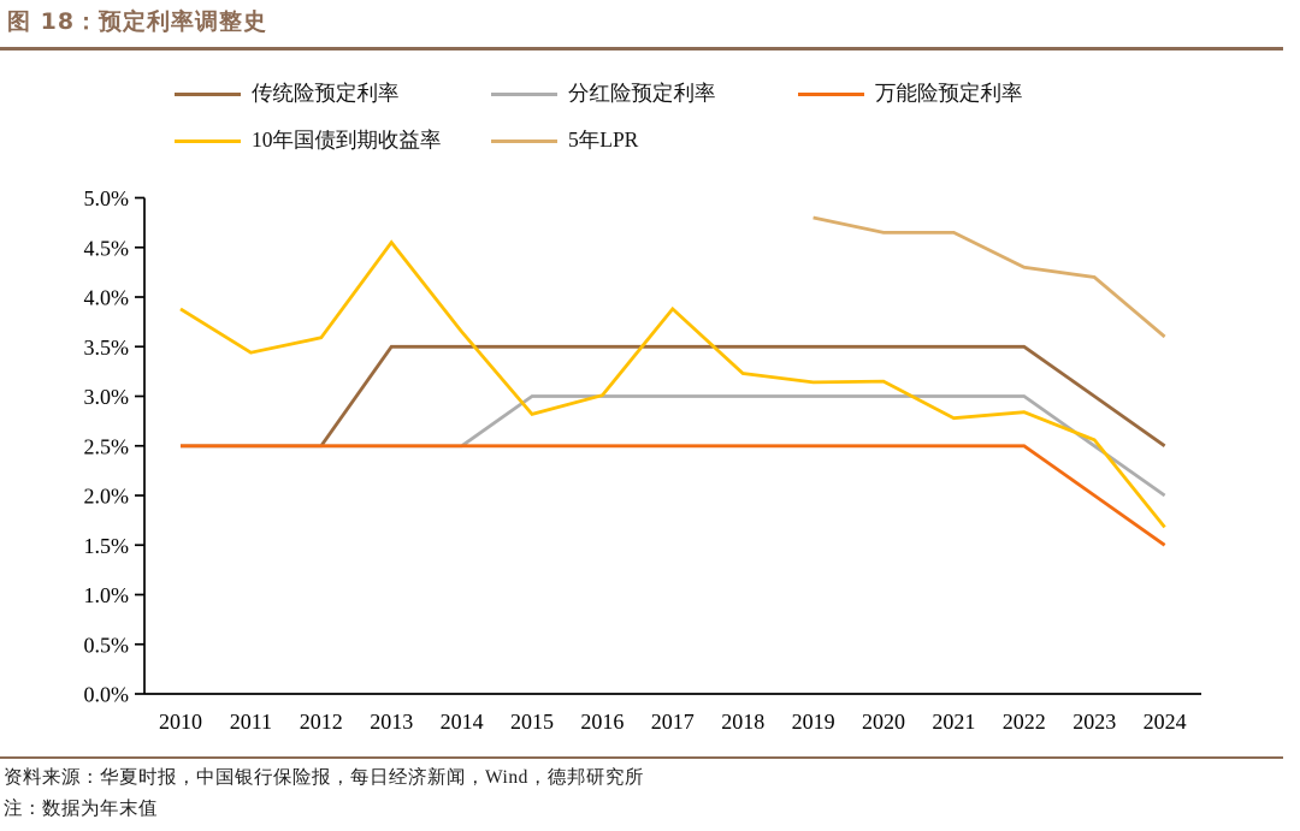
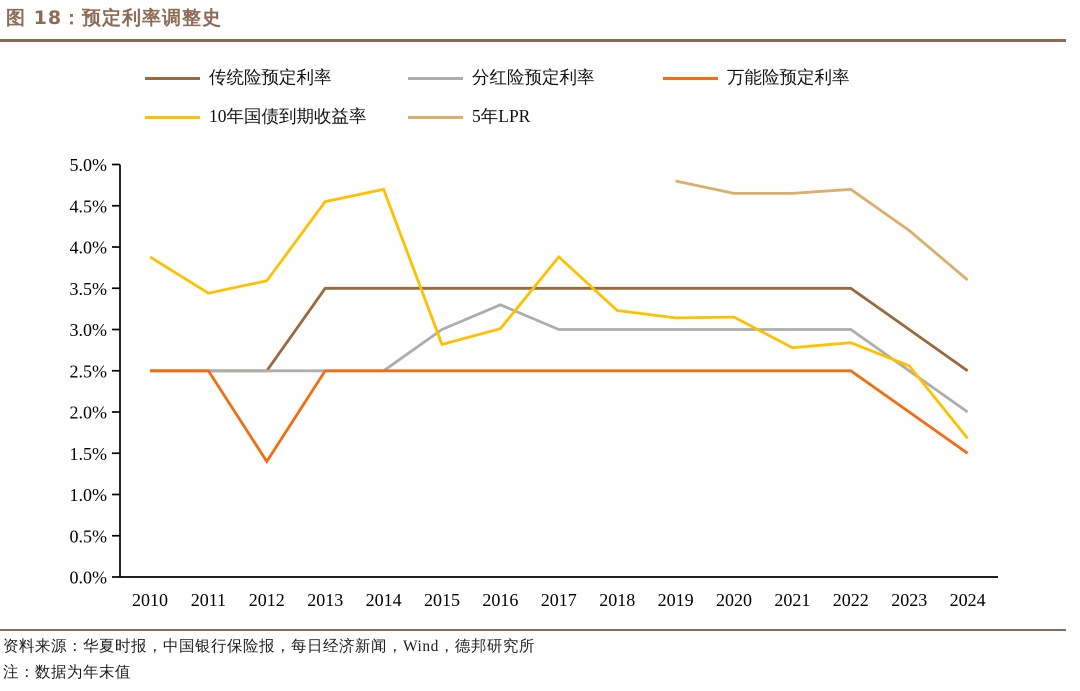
万能险预定利率/2012: 2.5% -> 1.4%
10年国债到期收益率/2014: 3.6% -> 4.7%
分红险预定利率/2016: 3.0% -> 3.3%
5年LPR/2022: 4.3% -> 4.7%
